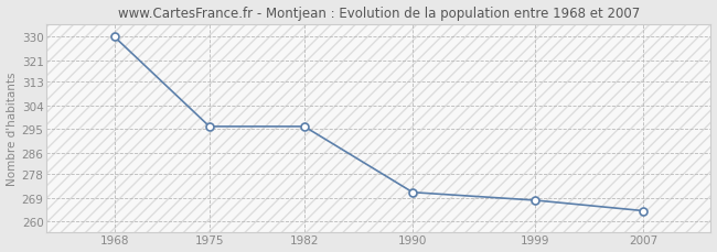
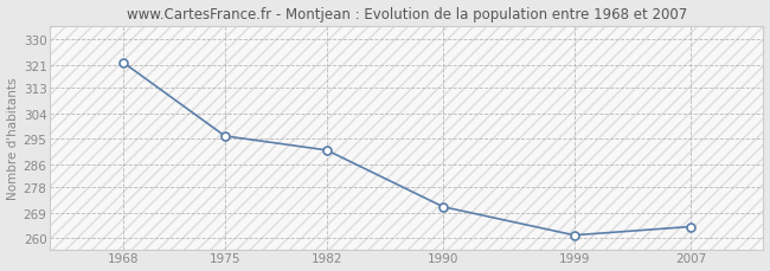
1968: 330 -> 322
1982: 296 -> 291
1999: 268 -> 261
